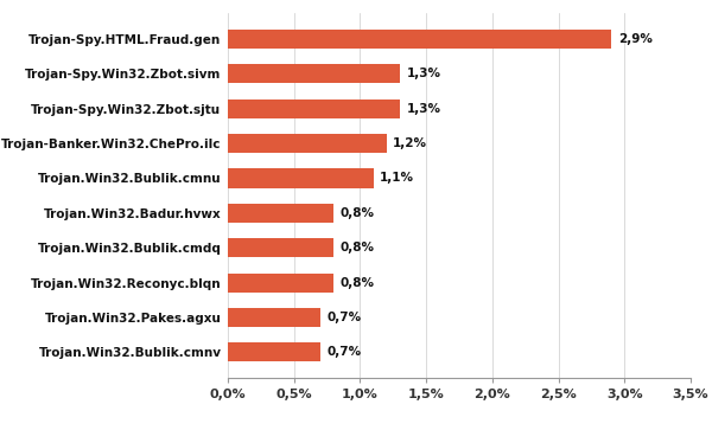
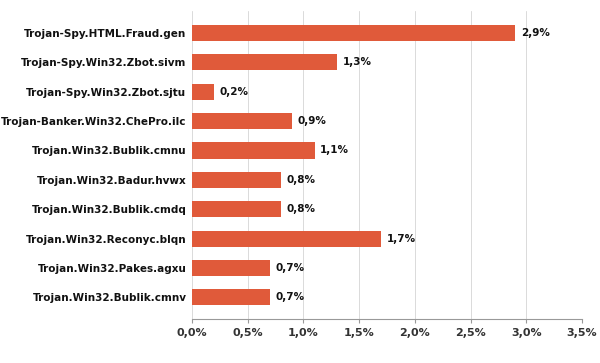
Trojan-Spy.Win32.Zbot.sjtu: 1,3% -> 0,2%
Trojan-Banker.Win32.ChePro.ilc: 1,2% -> 0,9%
Trojan.Win32.Reconyc.blqn: 0,8% -> 1,7%
